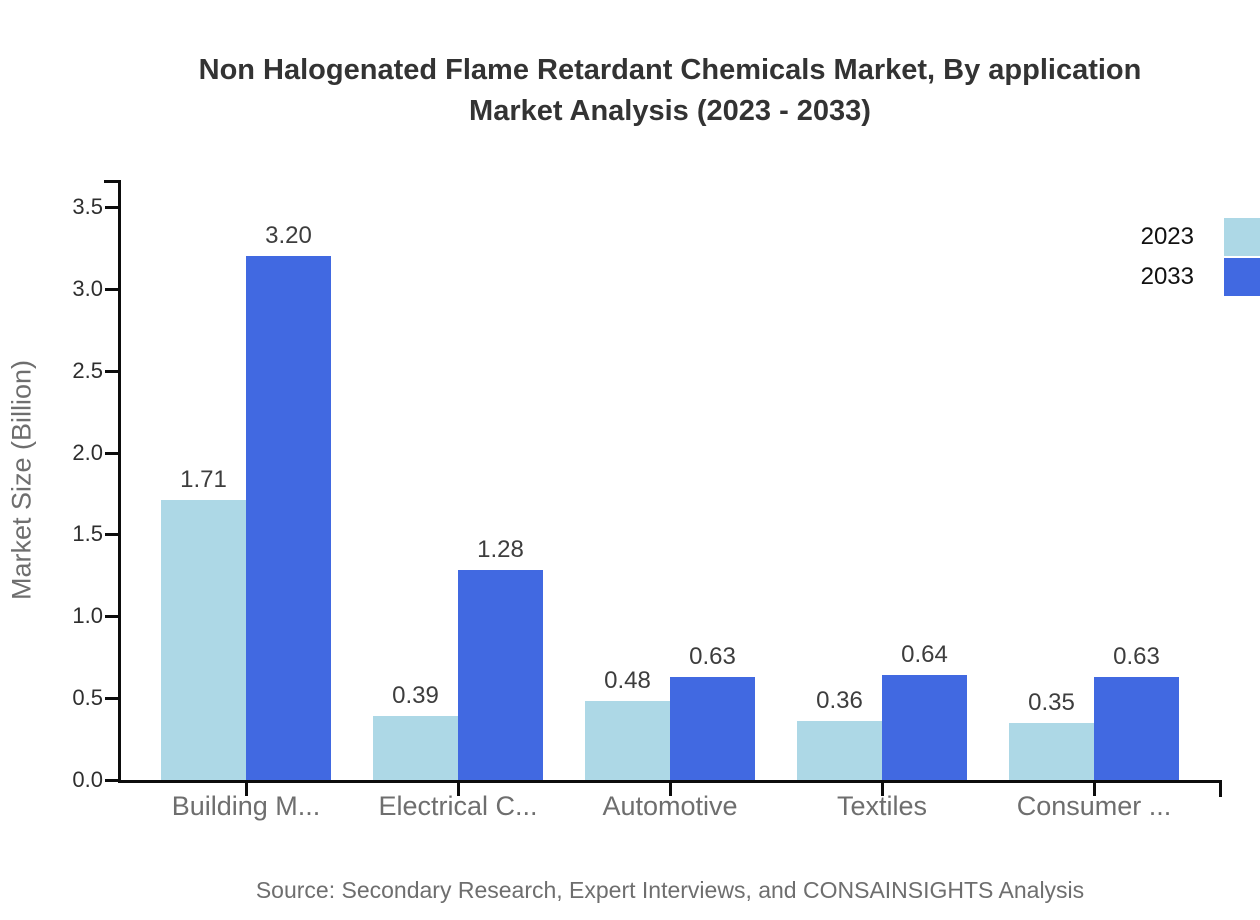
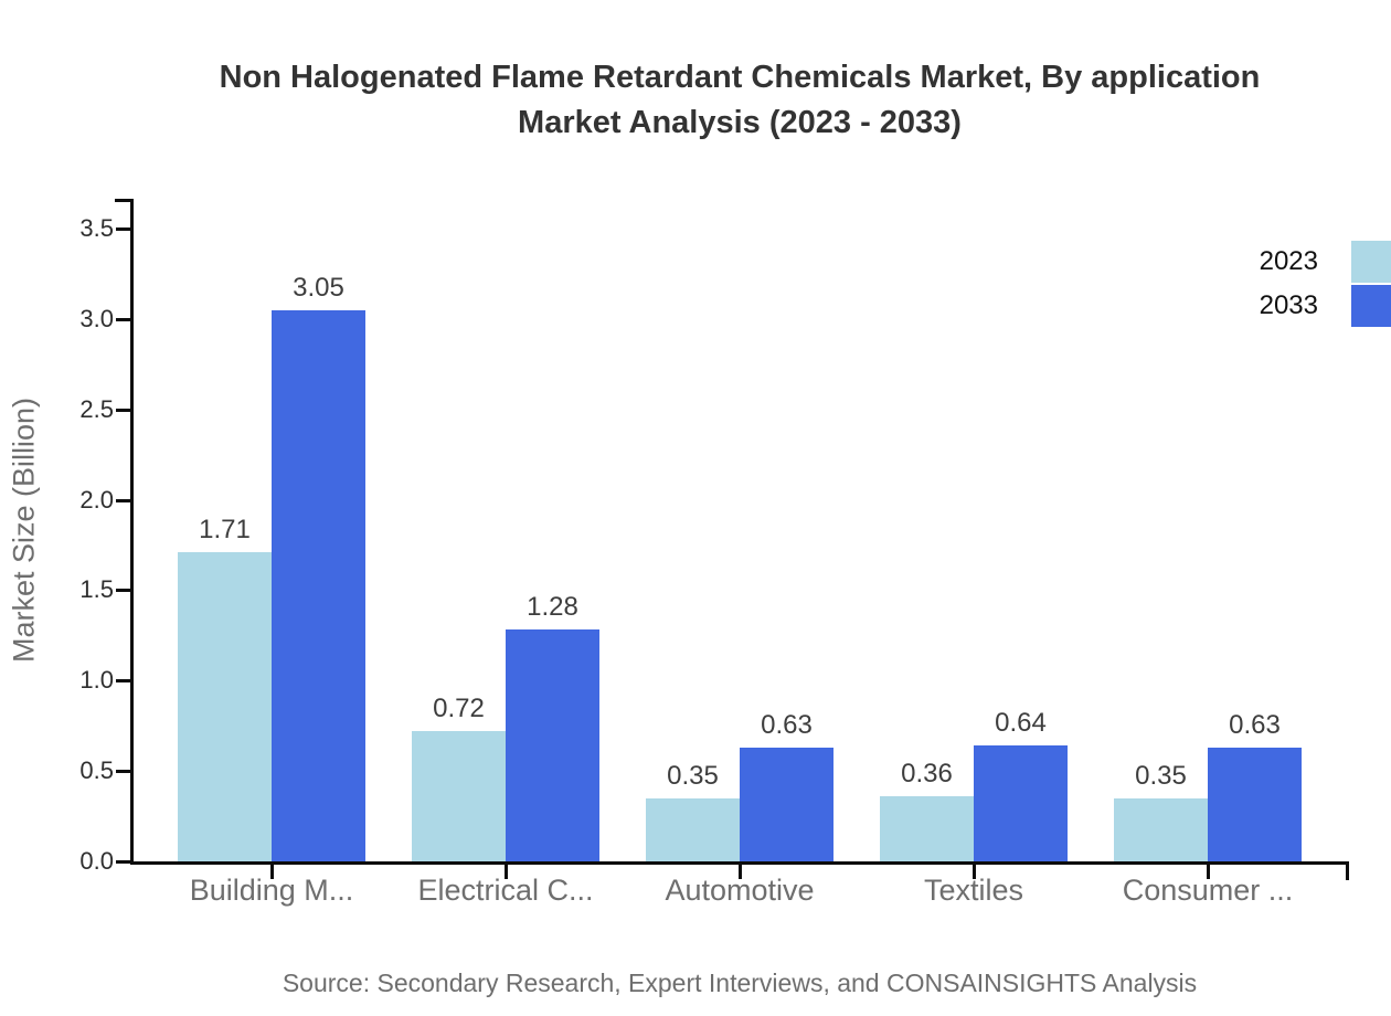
2033/Building M...: 3.20 -> 3.05
2023/Electrical C...: 0.39 -> 0.72
2023/Automotive: 0.48 -> 0.35
